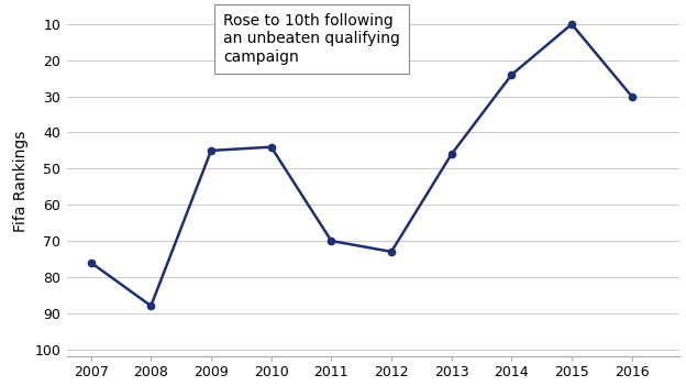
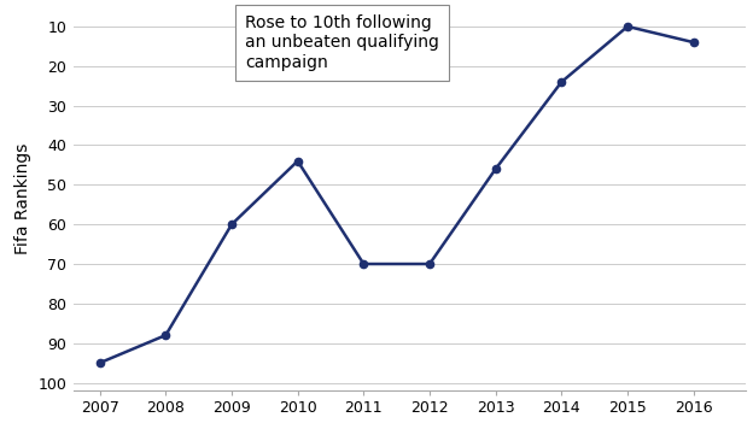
2007: 76 -> 95
2009: 45 -> 60
2012: 73 -> 70
2016: 30 -> 14
